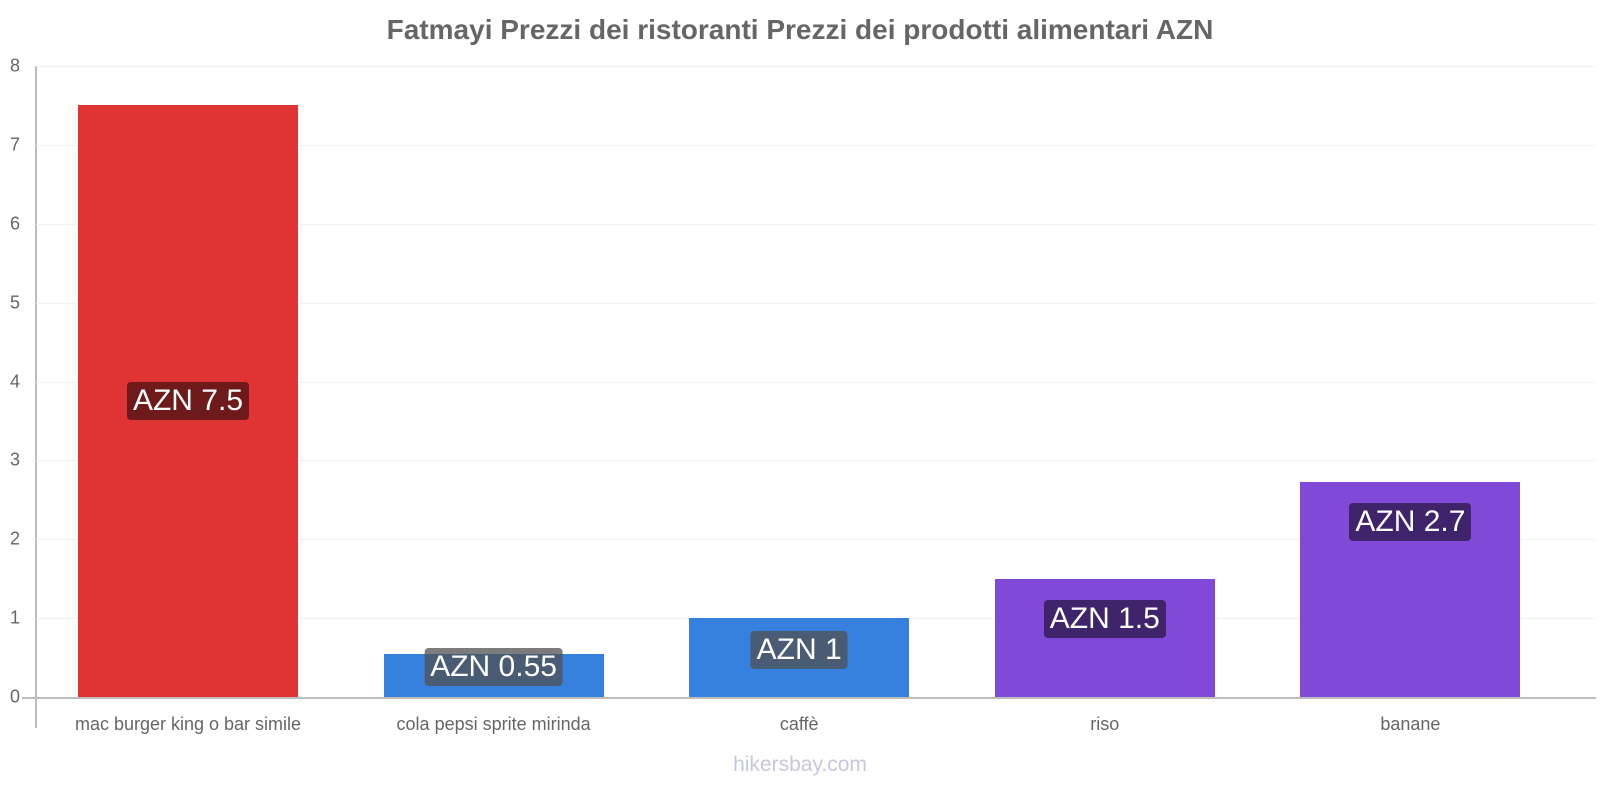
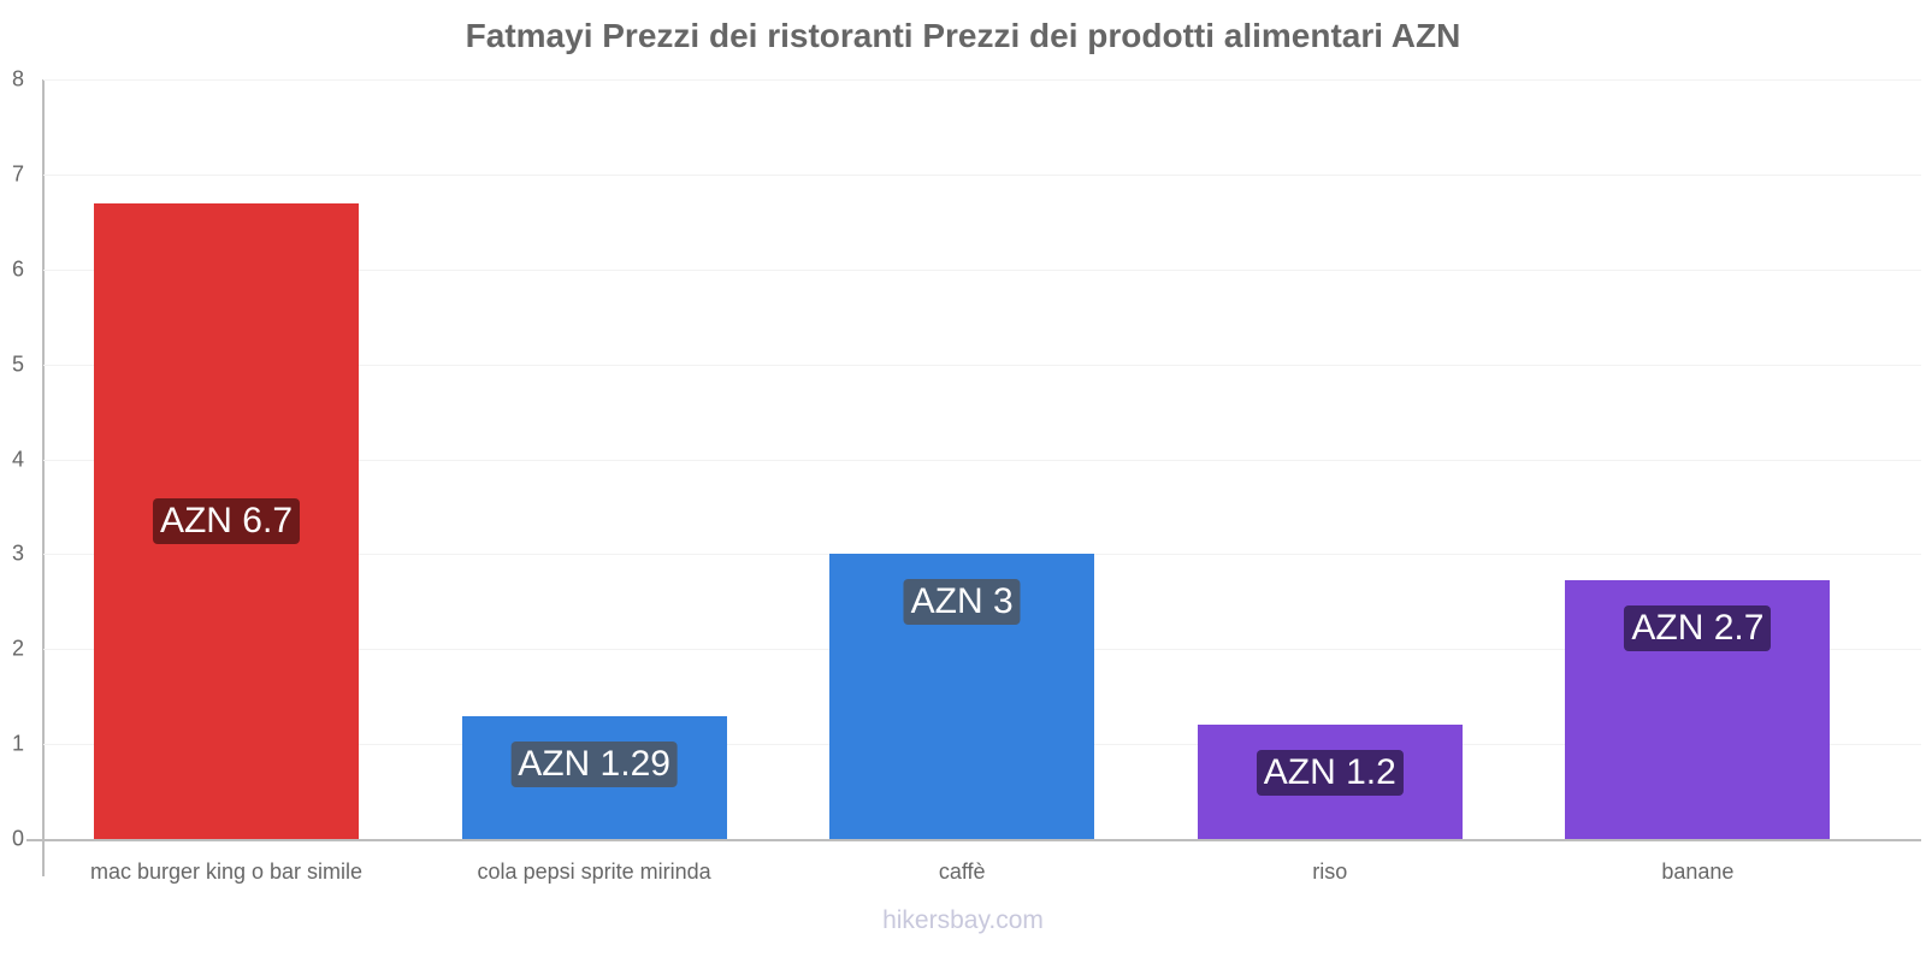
mac burger king o bar simile: 7.5 -> 6.7
cola pepsi sprite mirinda: 0.55 -> 1.29
caffè: 1 -> 3
riso: 1.5 -> 1.2
